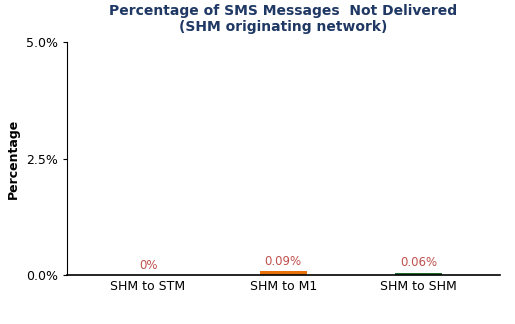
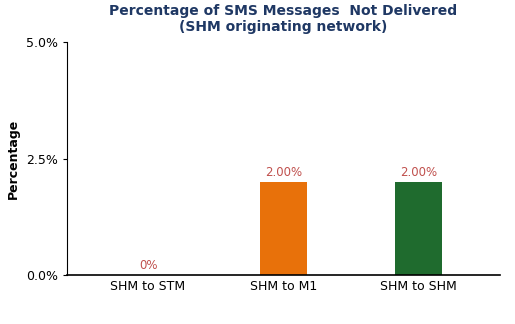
SHM to M1: 0.09% -> 2.00%
SHM to SHM: 0.06% -> 2.00%
